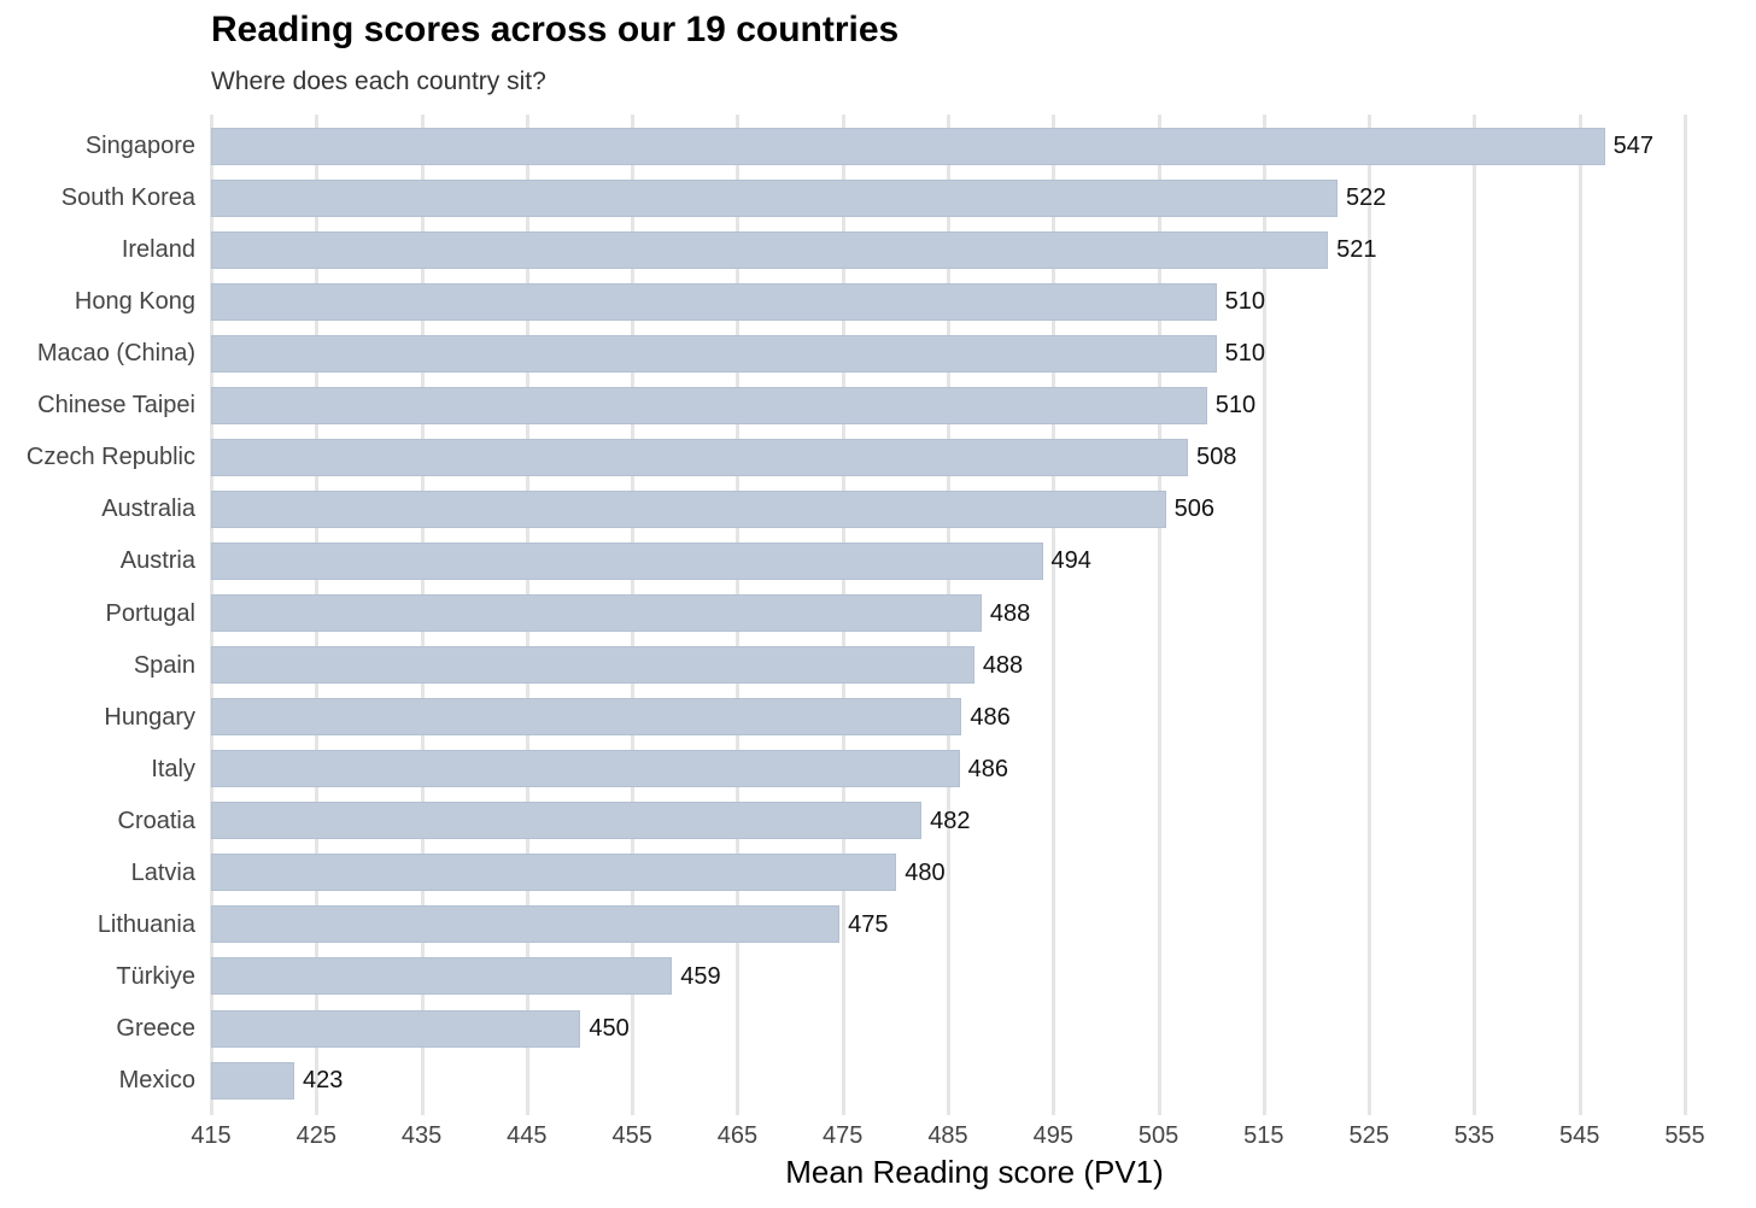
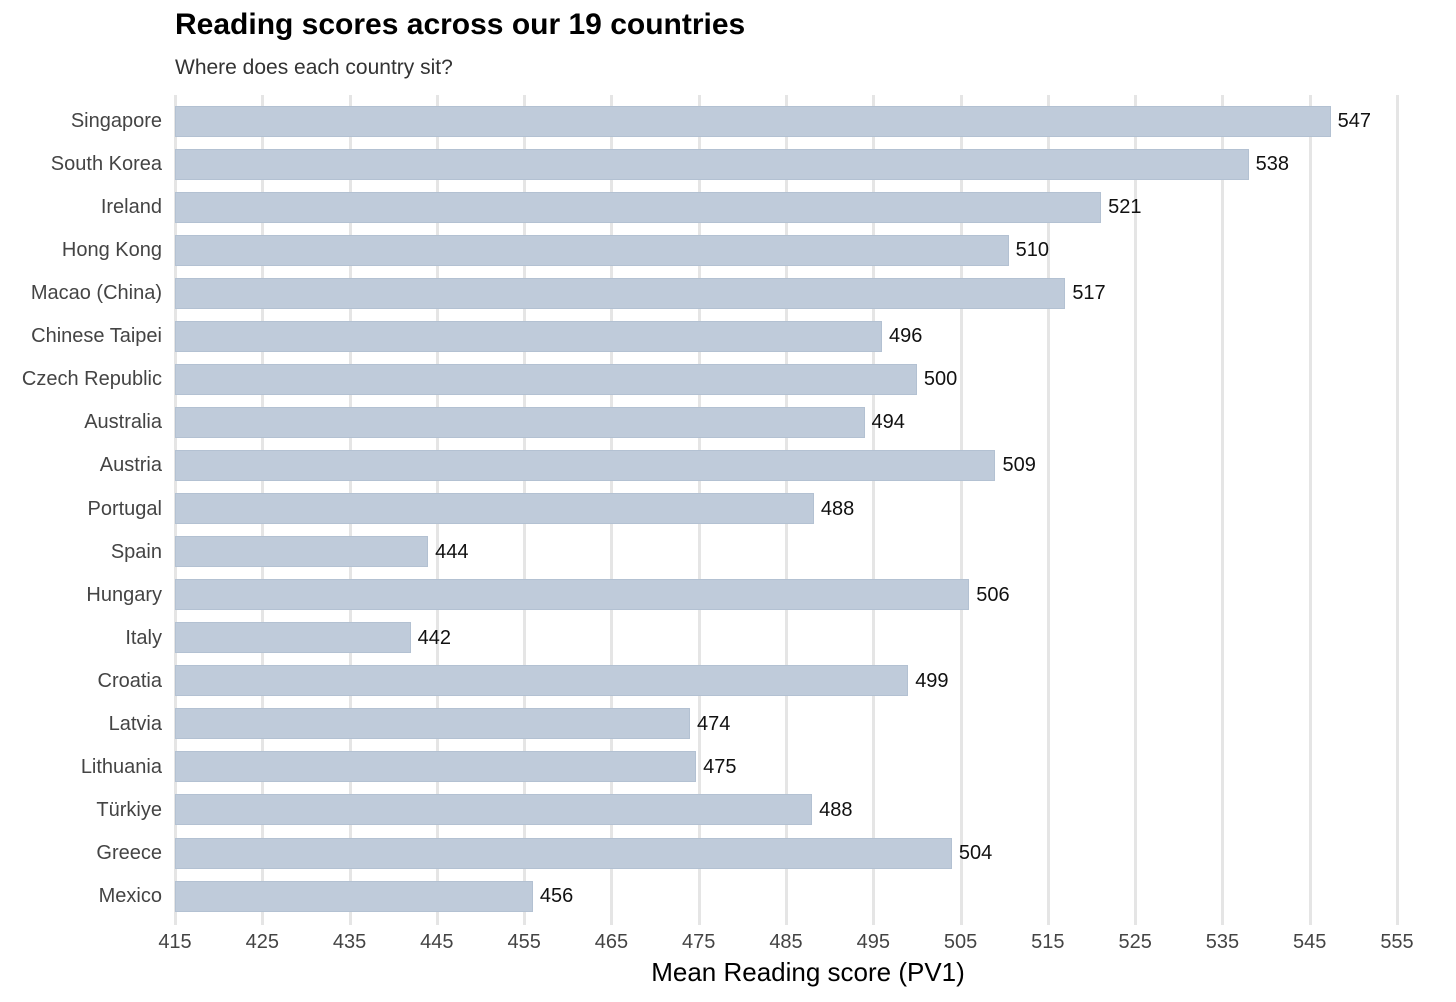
South Korea: 522 -> 538
Macao (China): 510 -> 517
Chinese Taipei: 510 -> 496
Czech Republic: 508 -> 500
Australia: 506 -> 494
Austria: 494 -> 509
Spain: 488 -> 444
Hungary: 486 -> 506
Italy: 486 -> 442
Croatia: 482 -> 499
Latvia: 480 -> 474
Türkiye: 459 -> 488
Greece: 450 -> 504
Mexico: 423 -> 456
